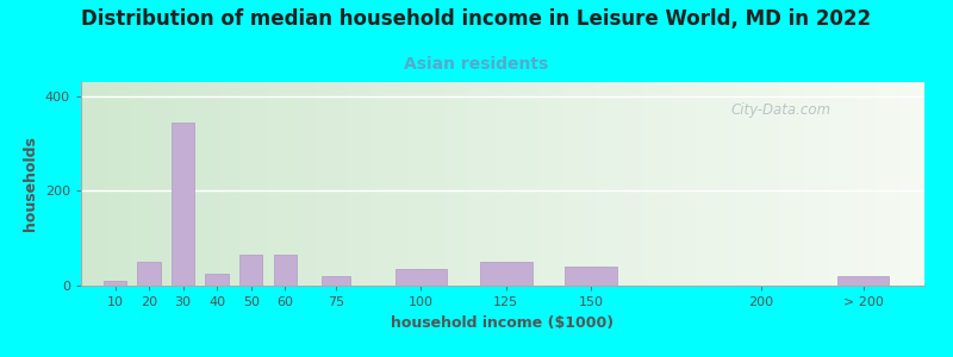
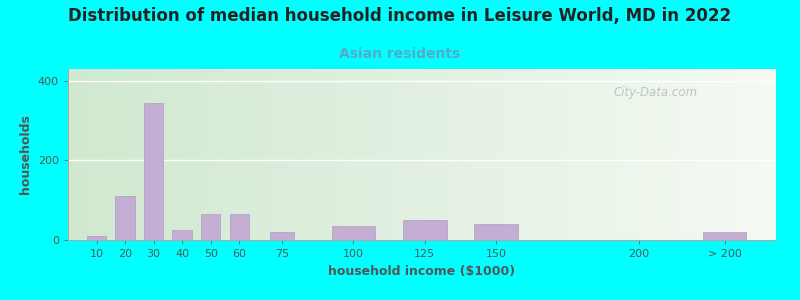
20: 50 -> 110
